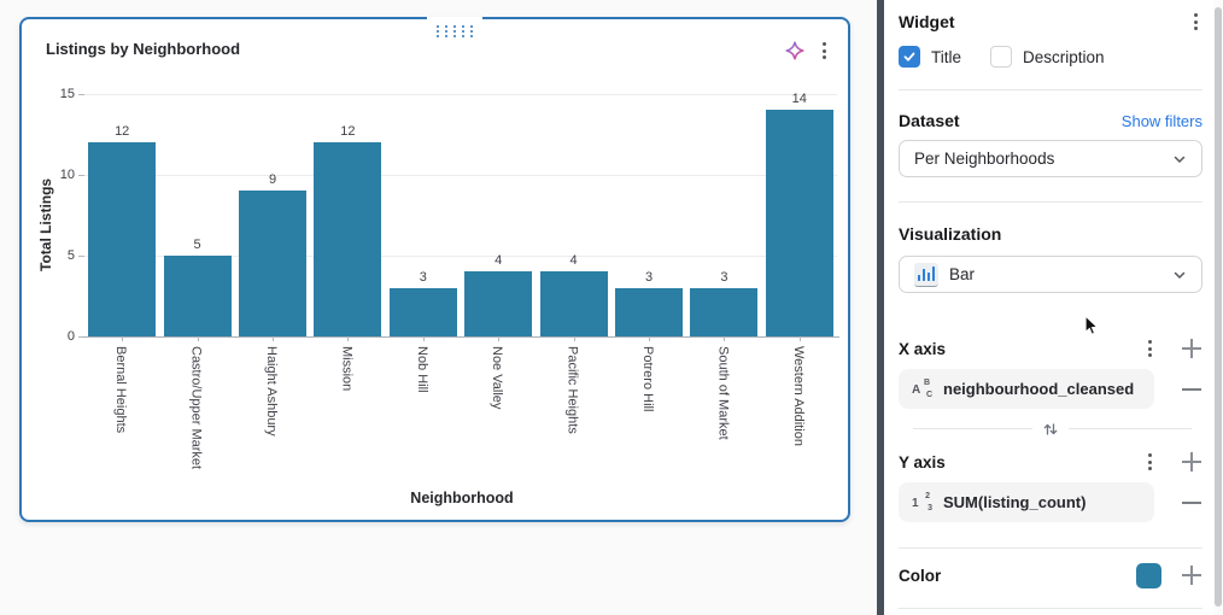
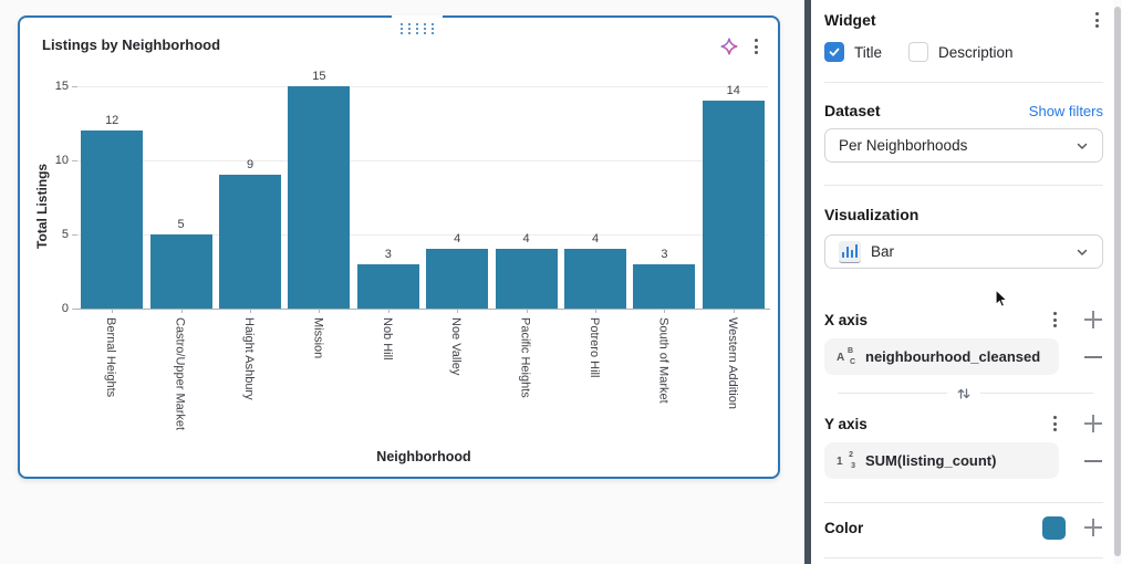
Mission: 12 -> 15
Potrero Hill: 3 -> 4
